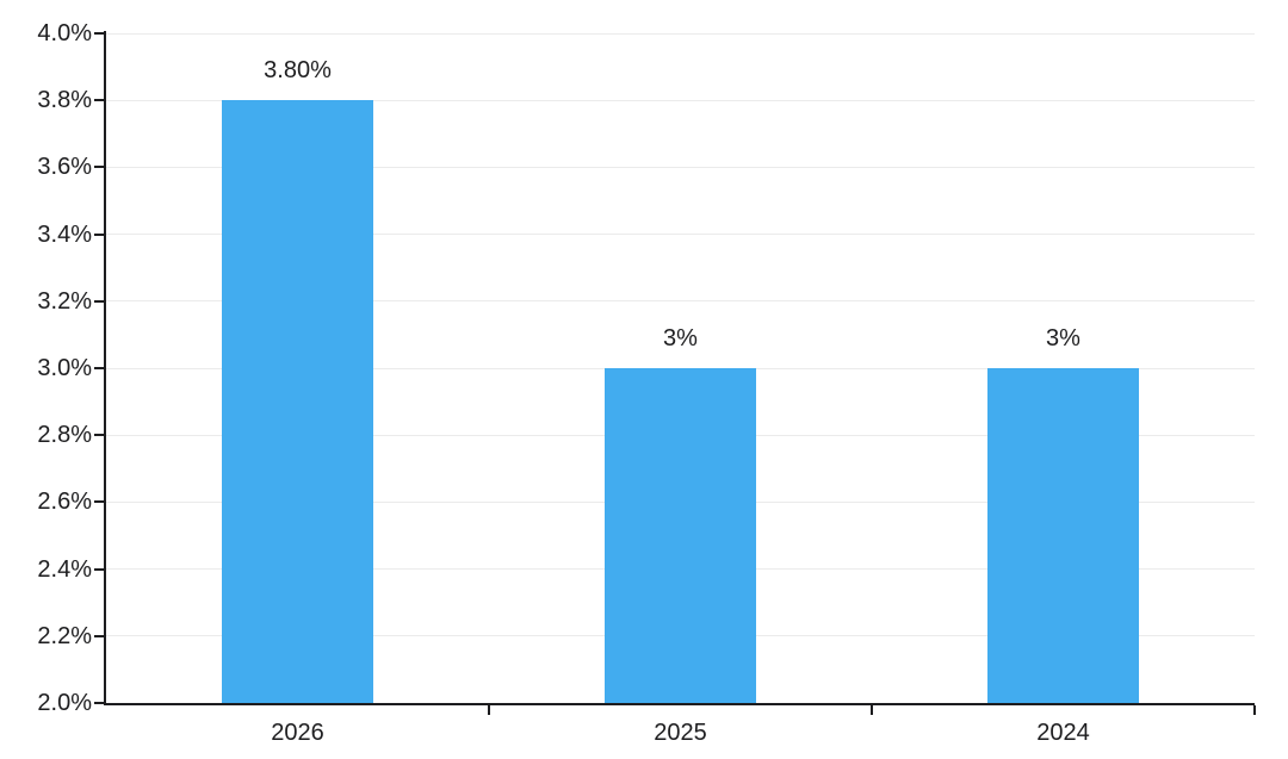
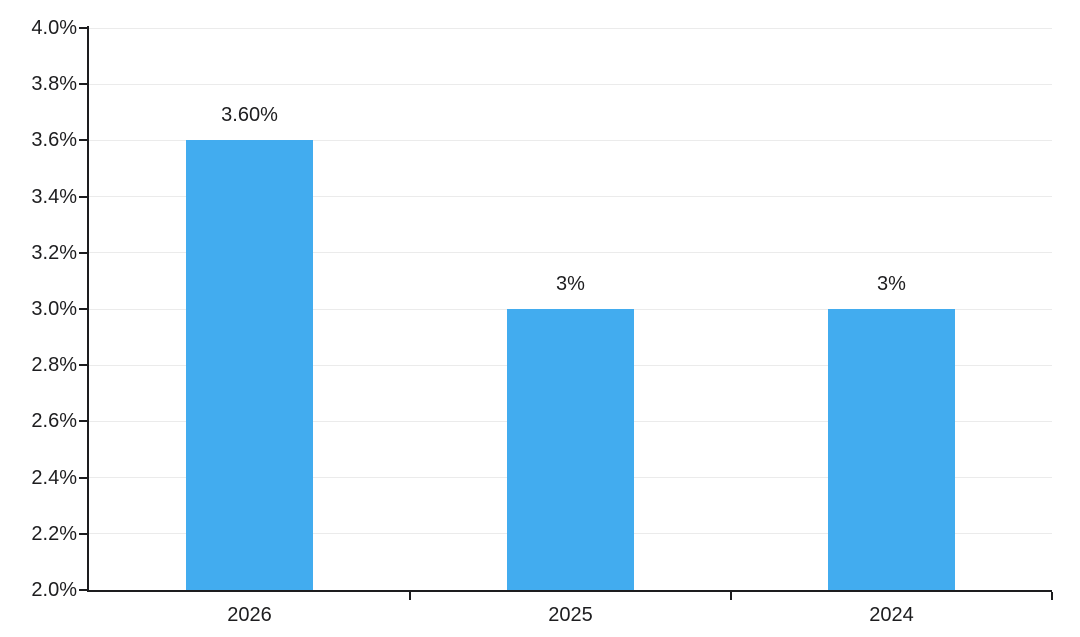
2026: 3.80% -> 3.60%
